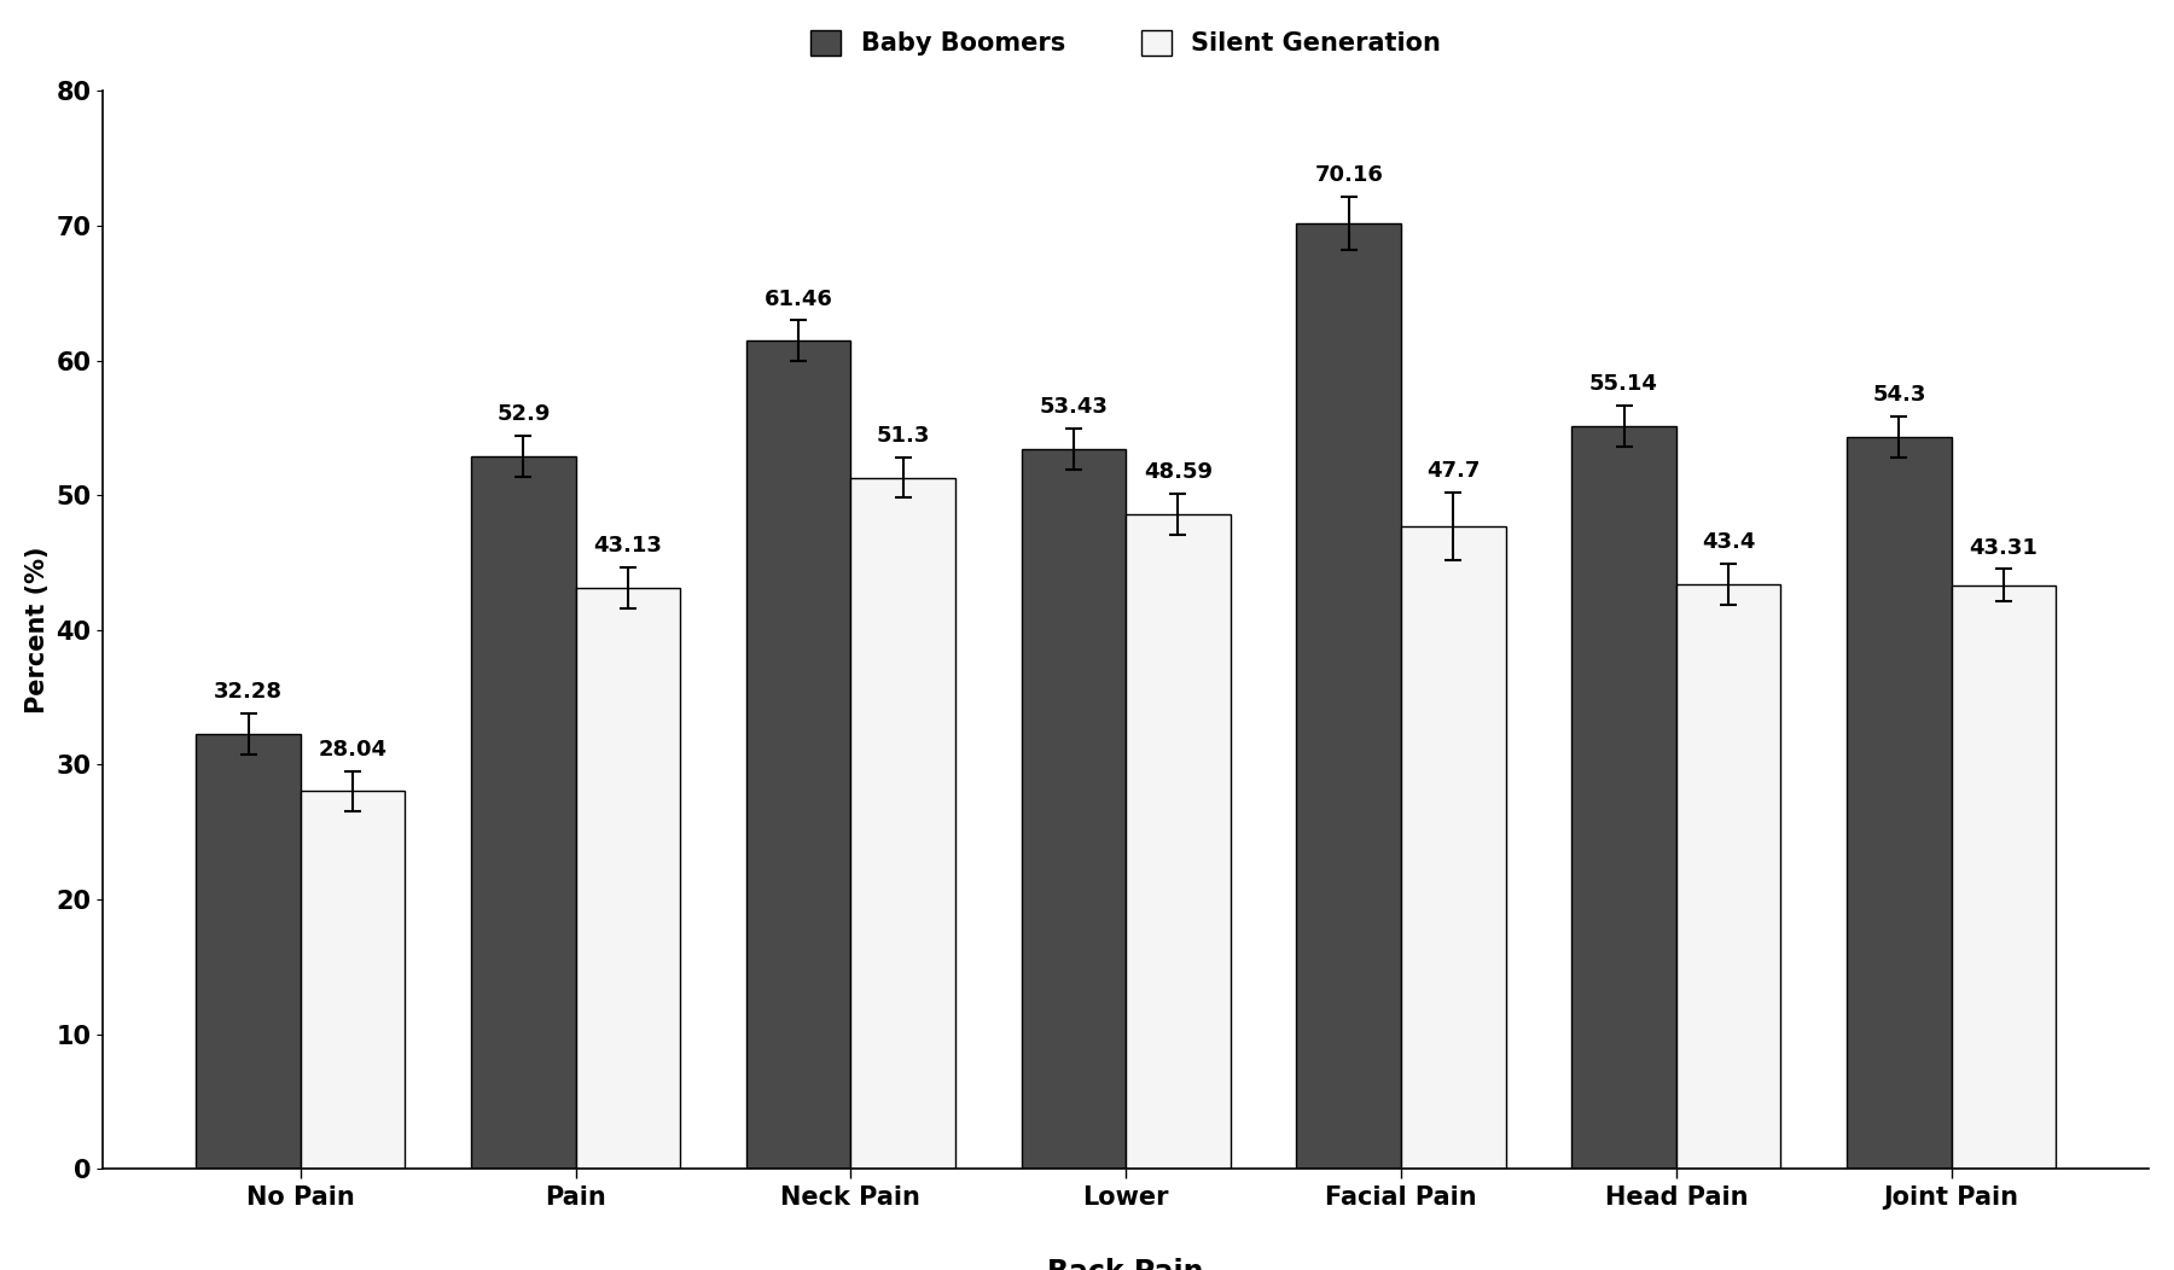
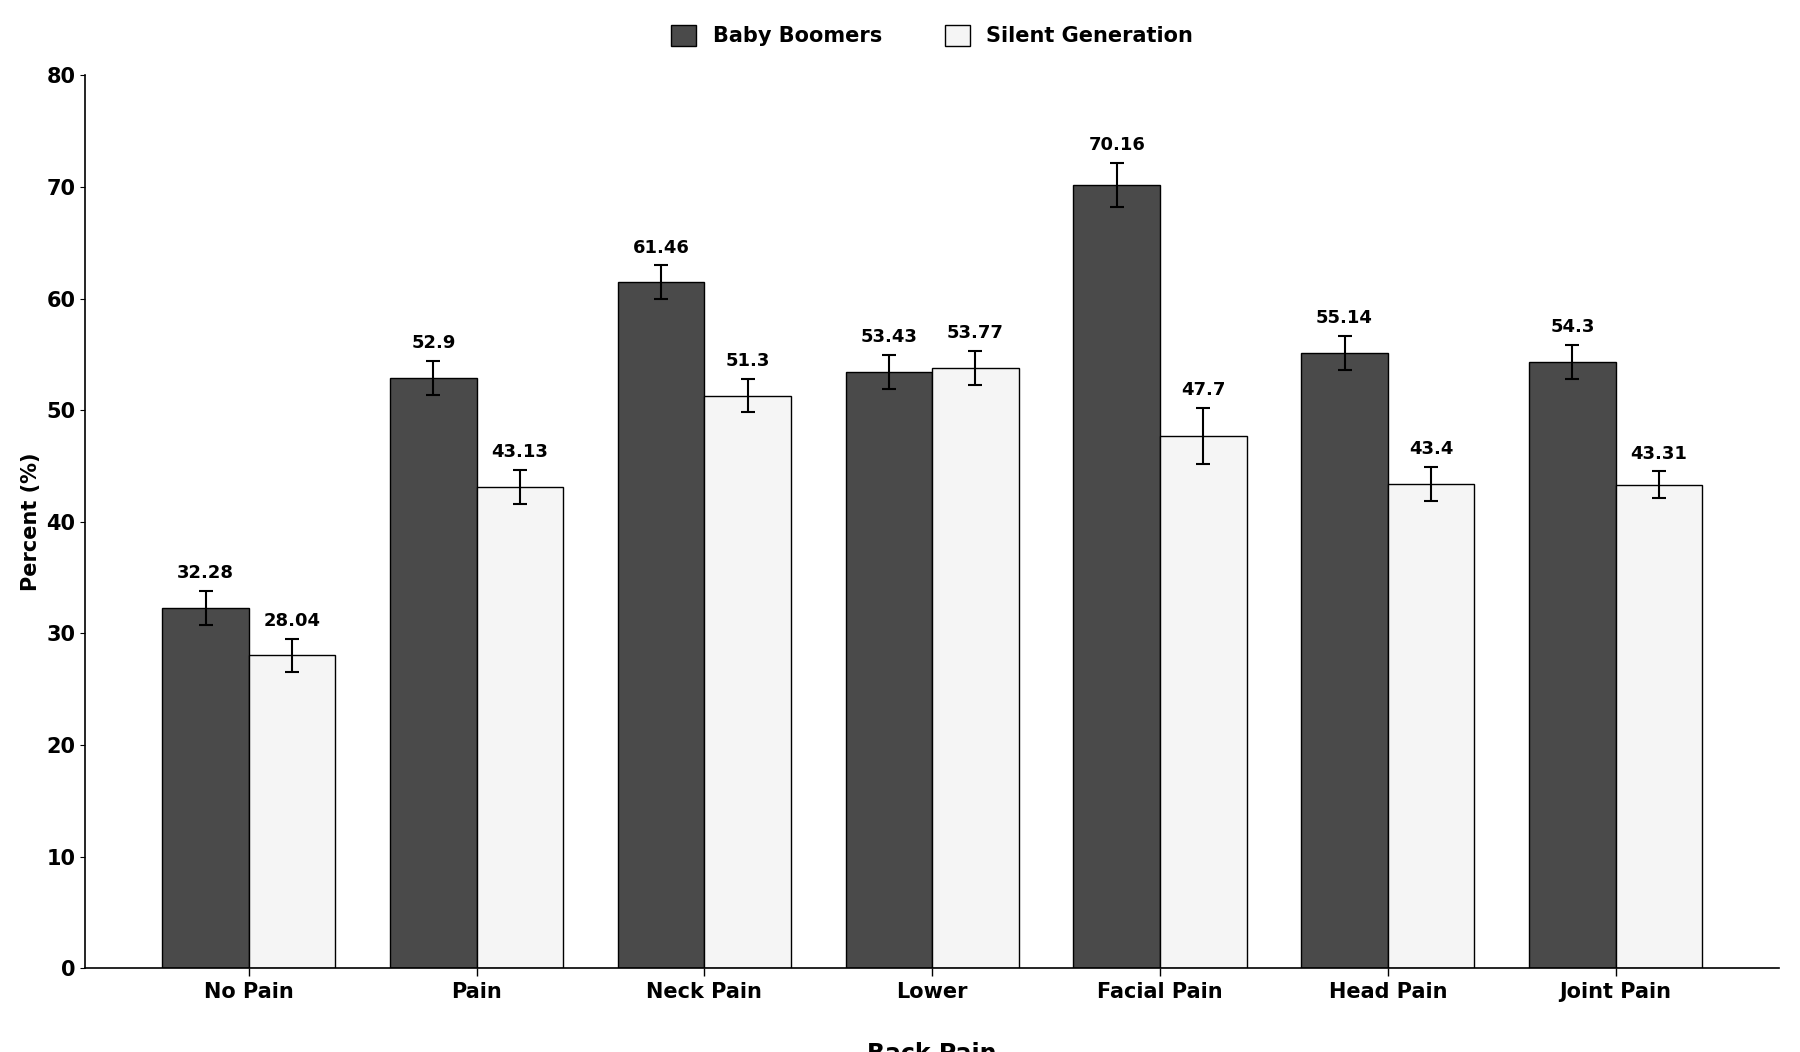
Silent Generation/Lower: 48.59 -> 53.77
